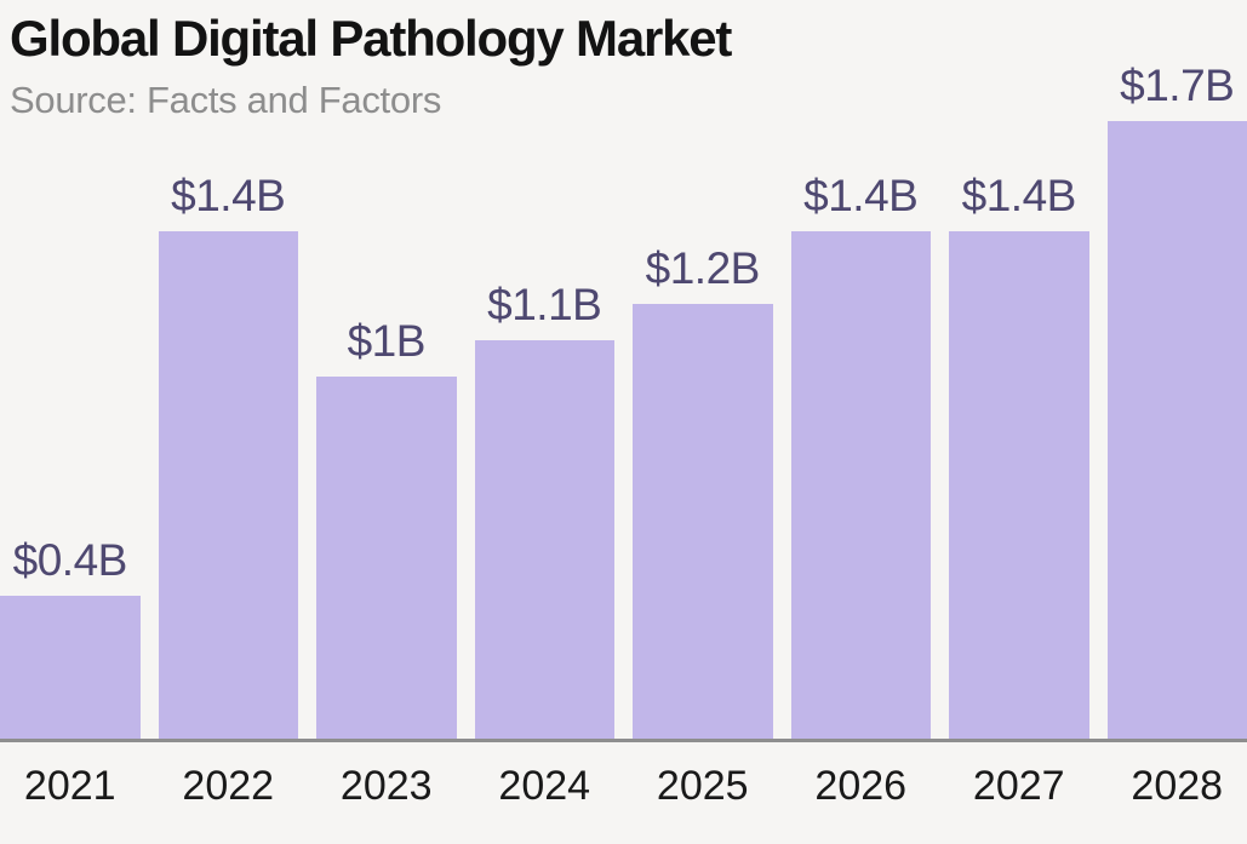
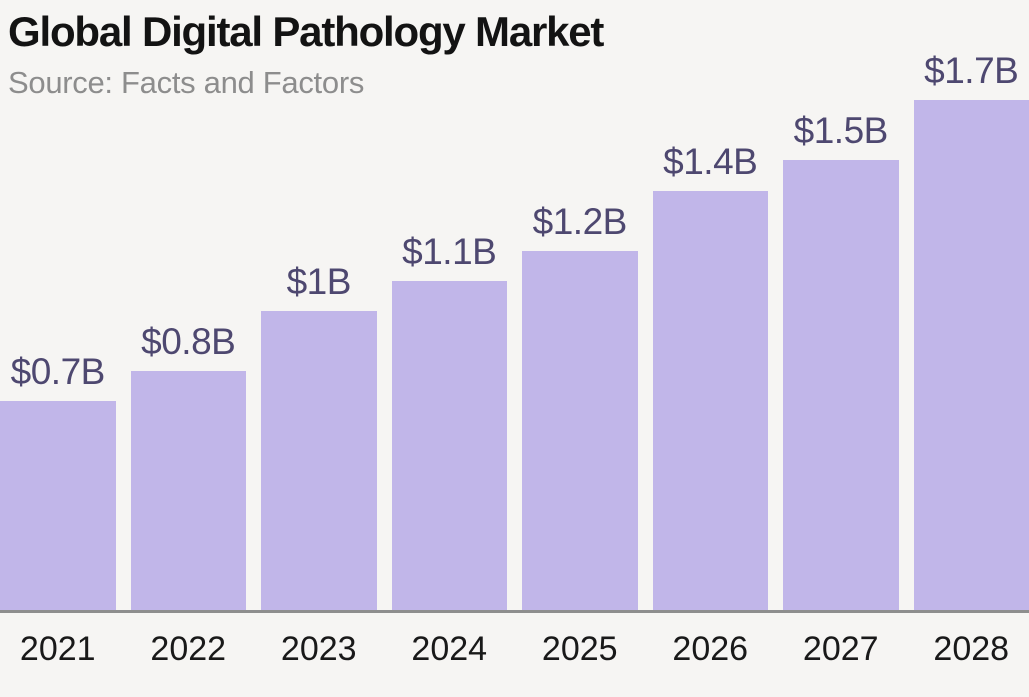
2021: $0.4B -> $0.7B
2022: $1.4B -> $0.8B
2027: $1.4B -> $1.5B
